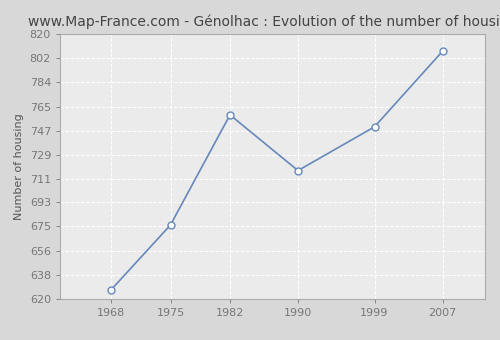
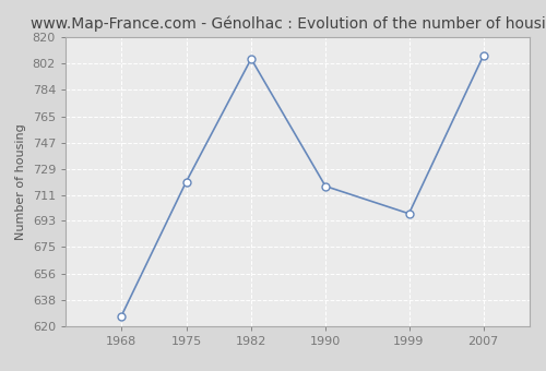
1975: 676 -> 720
1982: 759 -> 805
1999: 750 -> 698
